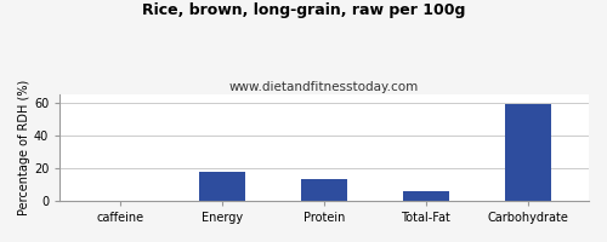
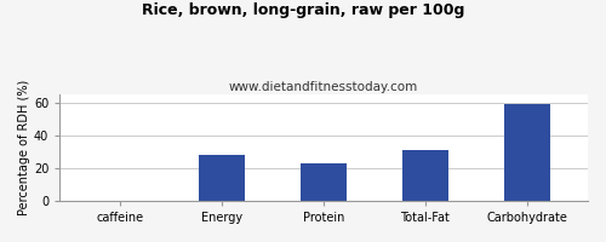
Energy: 18 -> 28
Protein: 13 -> 23
Total-Fat: 6 -> 31
